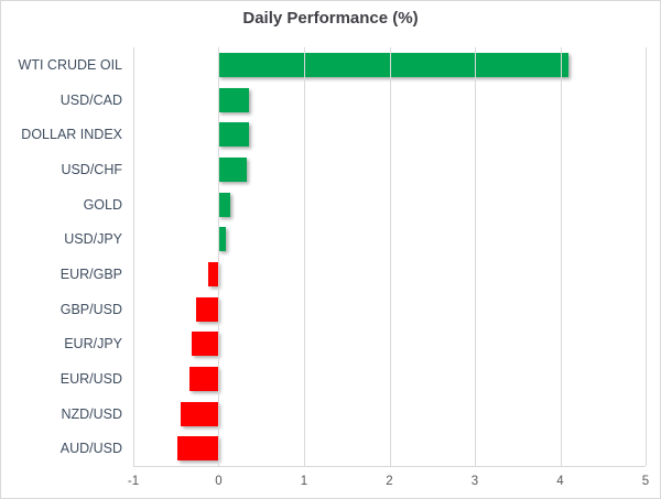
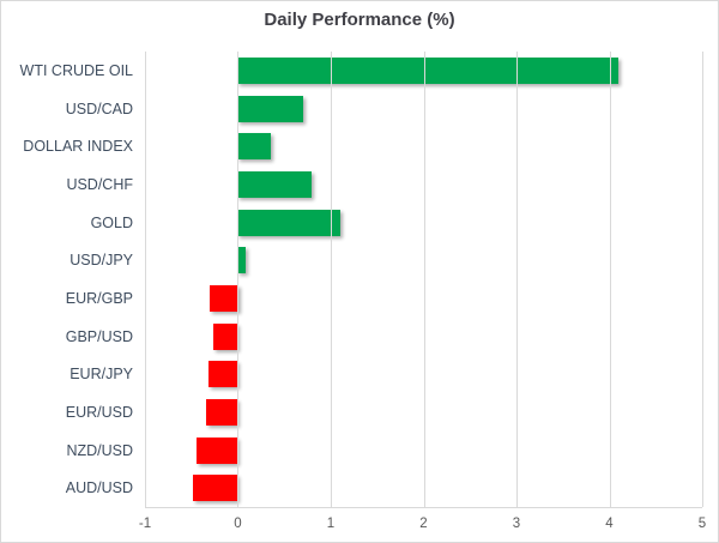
USD/CAD: 0.4 -> 0.7
USD/CHF: 0.3 -> 0.8
GOLD: 0.1 -> 1.1
EUR/GBP: -0.1 -> -0.3
